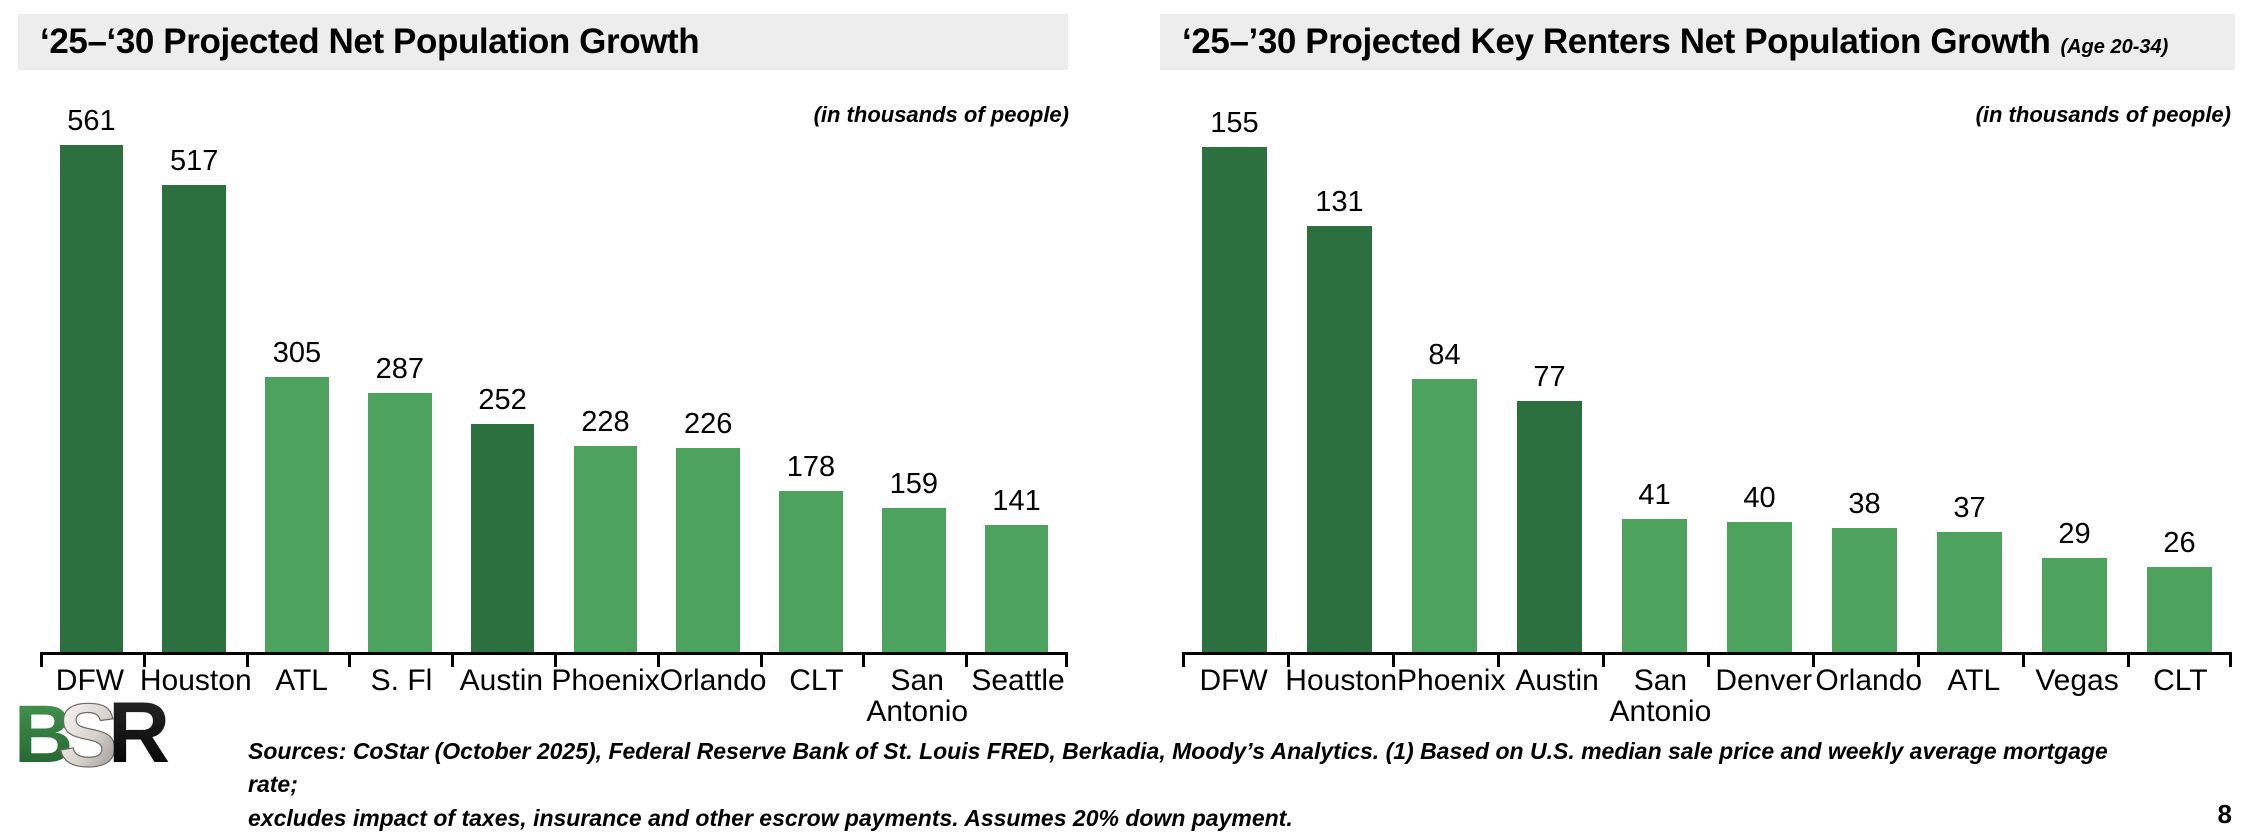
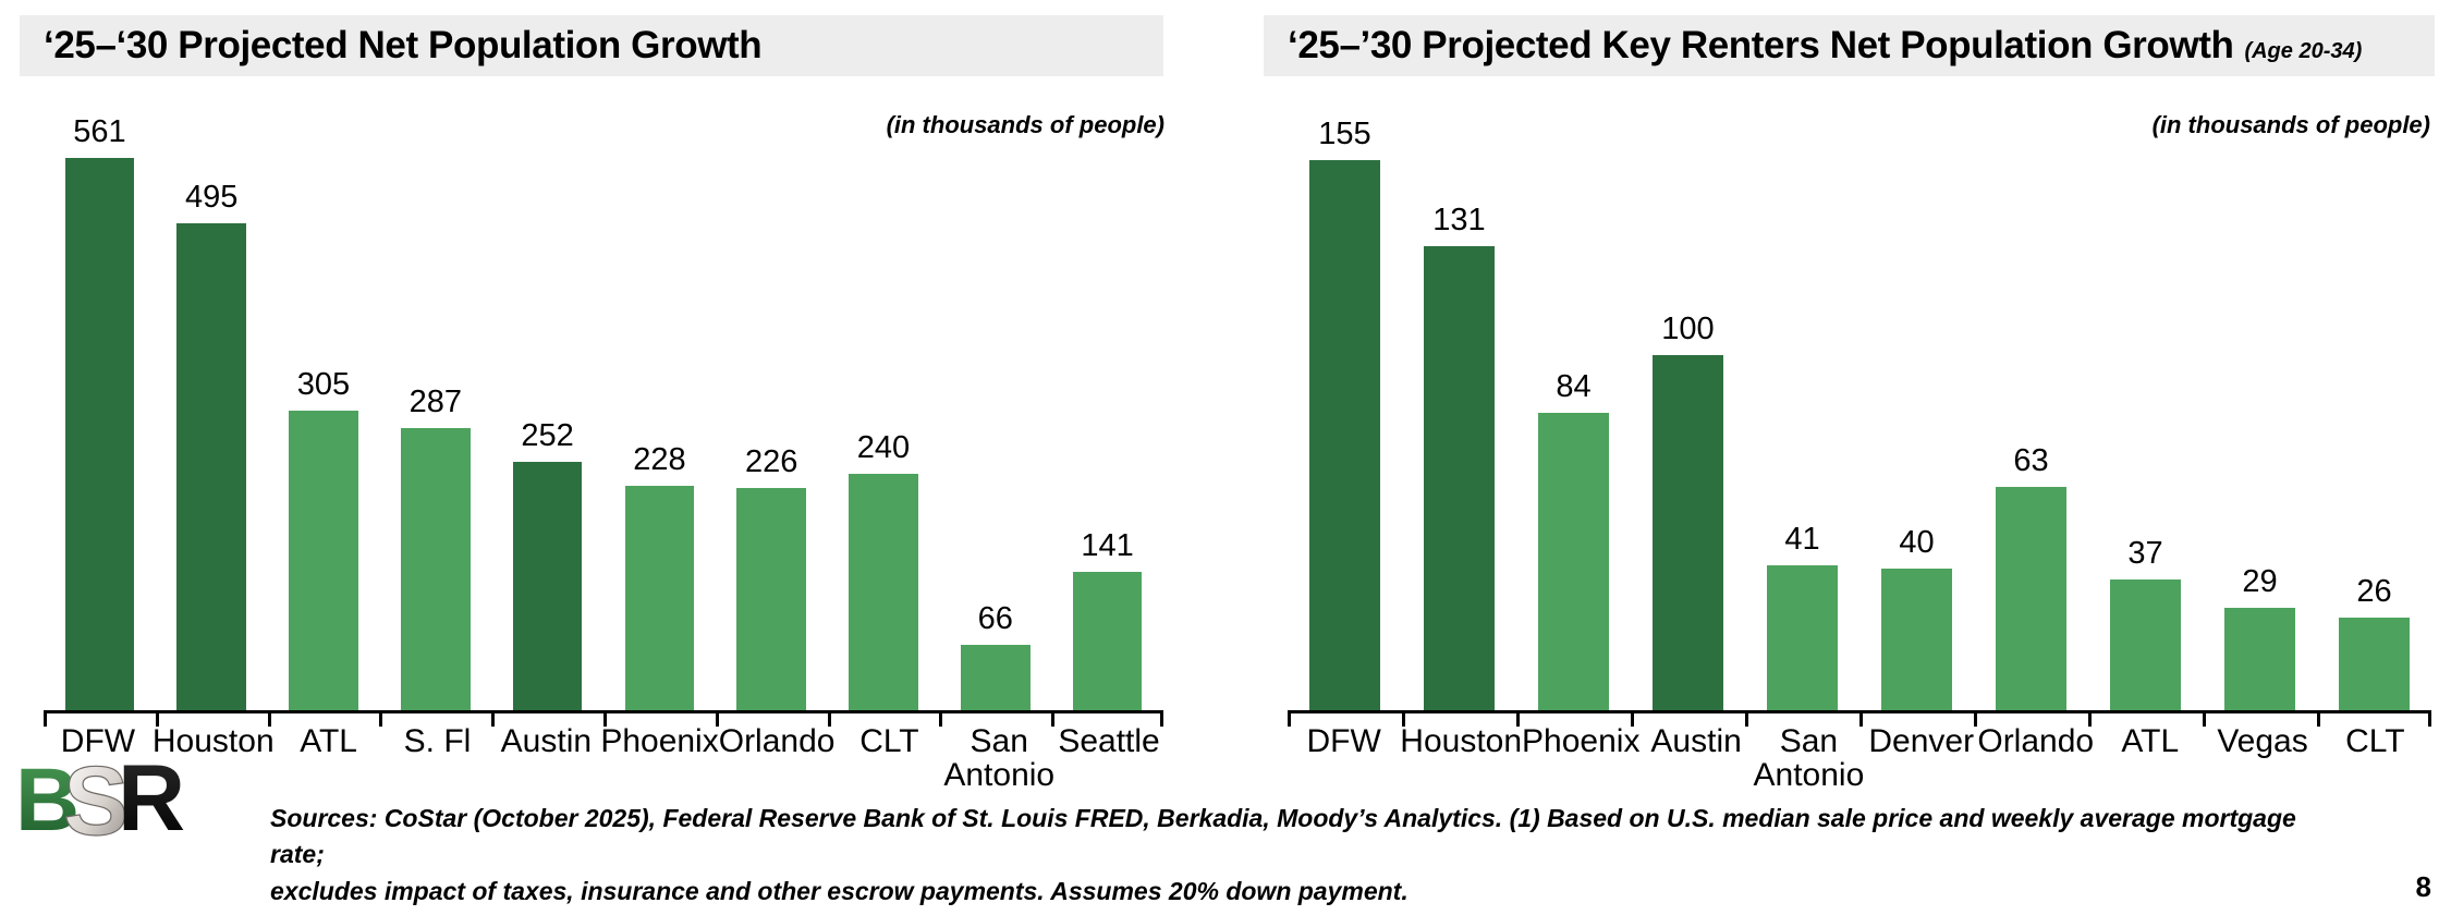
‘25–‘30 Projected Net Population Growth/Houston: 517 -> 495
‘25–‘30 Projected Net Population Growth/CLT: 178 -> 240
‘25–‘30 Projected Net Population Growth/San Antonio: 159 -> 66
‘25–’30 Projected Key Renters Net Population Growth/Austin: 77 -> 100
‘25–’30 Projected Key Renters Net Population Growth/Orlando: 38 -> 63
